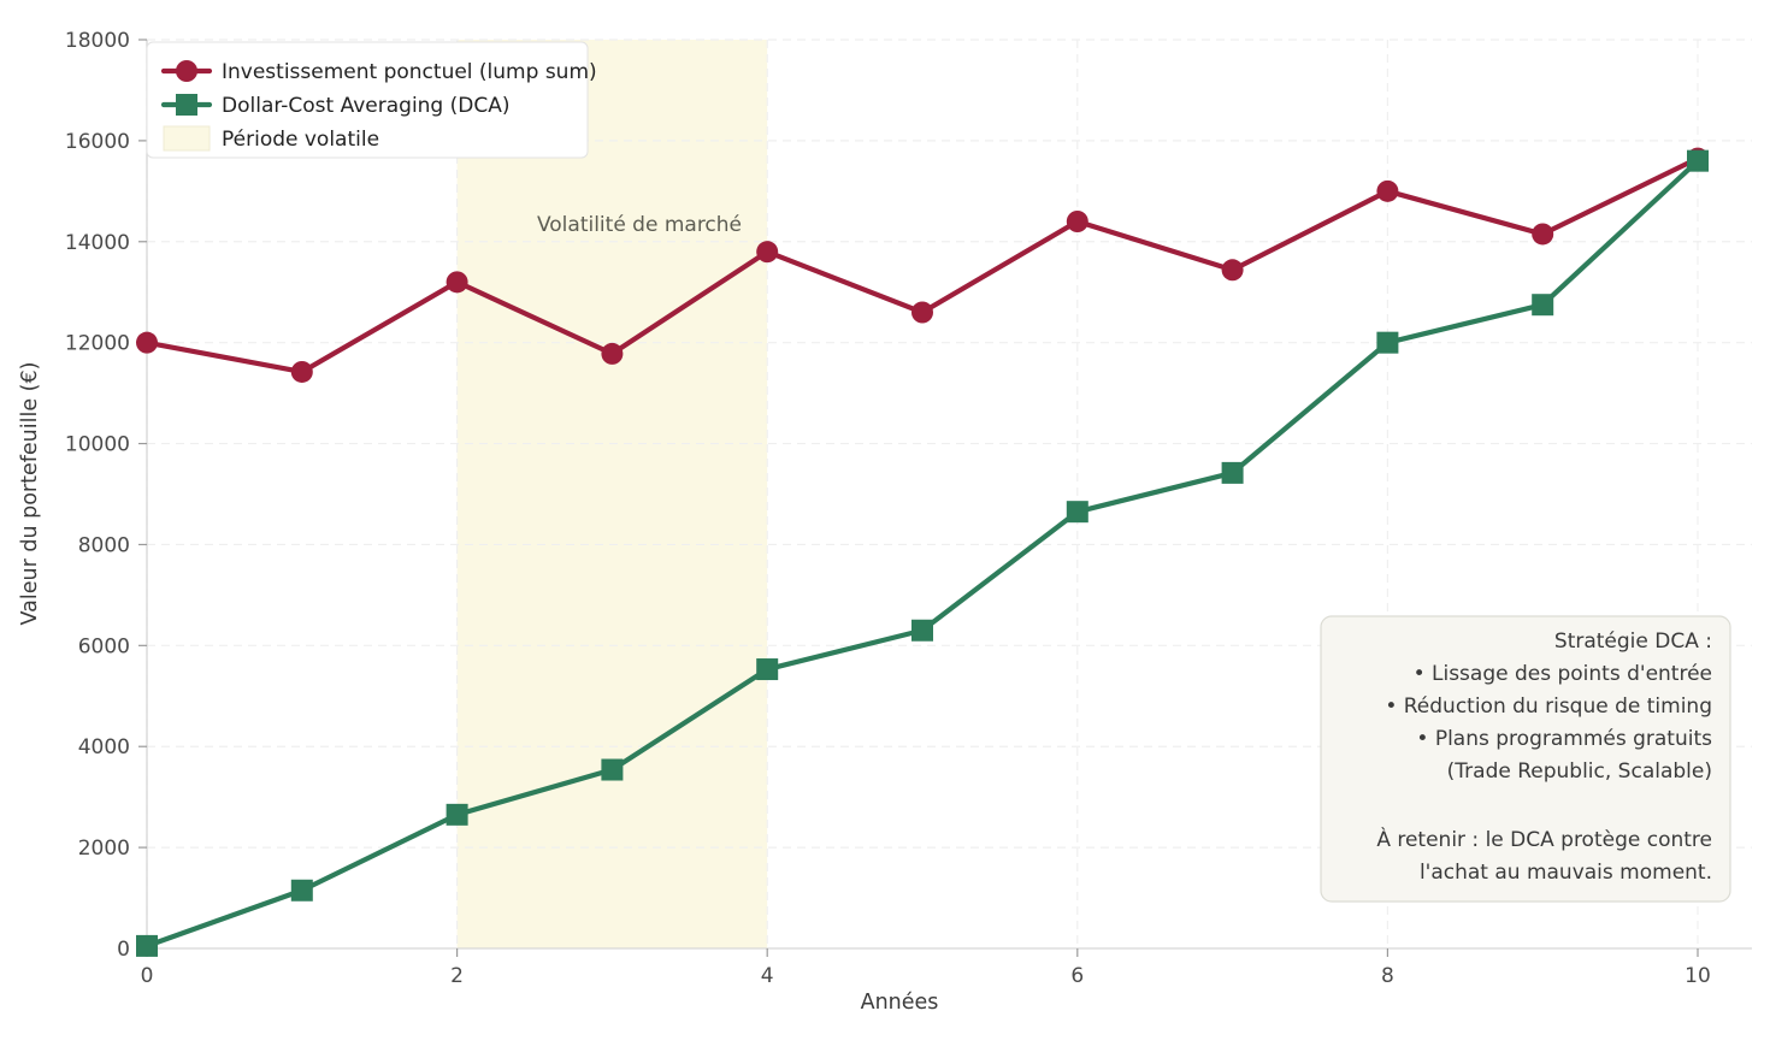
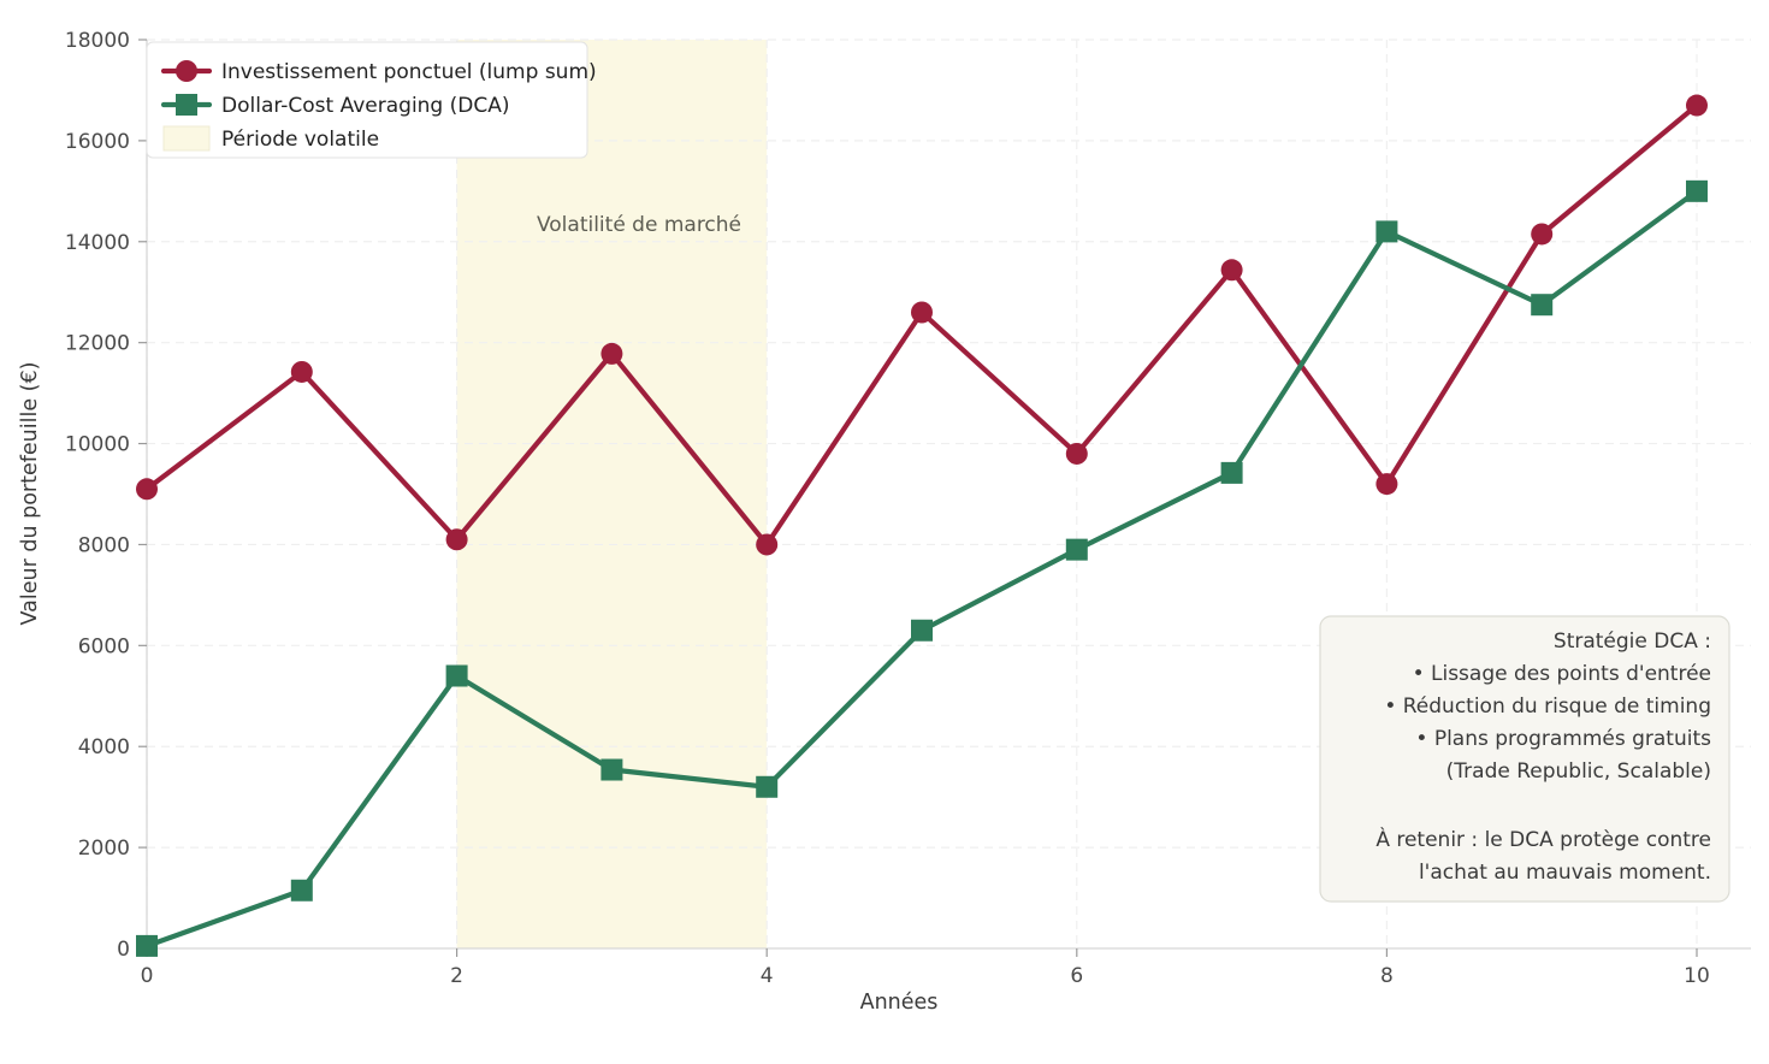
Investissement ponctuel (lump sum)/0: 12000 -> 9100
Investissement ponctuel (lump sum)/2: 13200 -> 8100
Dollar-Cost Averaging (DCA)/2: 2600 -> 5400
Investissement ponctuel (lump sum)/4: 13800 -> 8000
Dollar-Cost Averaging (DCA)/4: 5500 -> 3200
Investissement ponctuel (lump sum)/6: 14400 -> 9800
Dollar-Cost Averaging (DCA)/6: 8600 -> 7900
Investissement ponctuel (lump sum)/8: 15000 -> 9200
Dollar-Cost Averaging (DCA)/8: 12000 -> 14200
Investissement ponctuel (lump sum)/10: 15600 -> 16700
Dollar-Cost Averaging (DCA)/10: 15600 -> 15000
